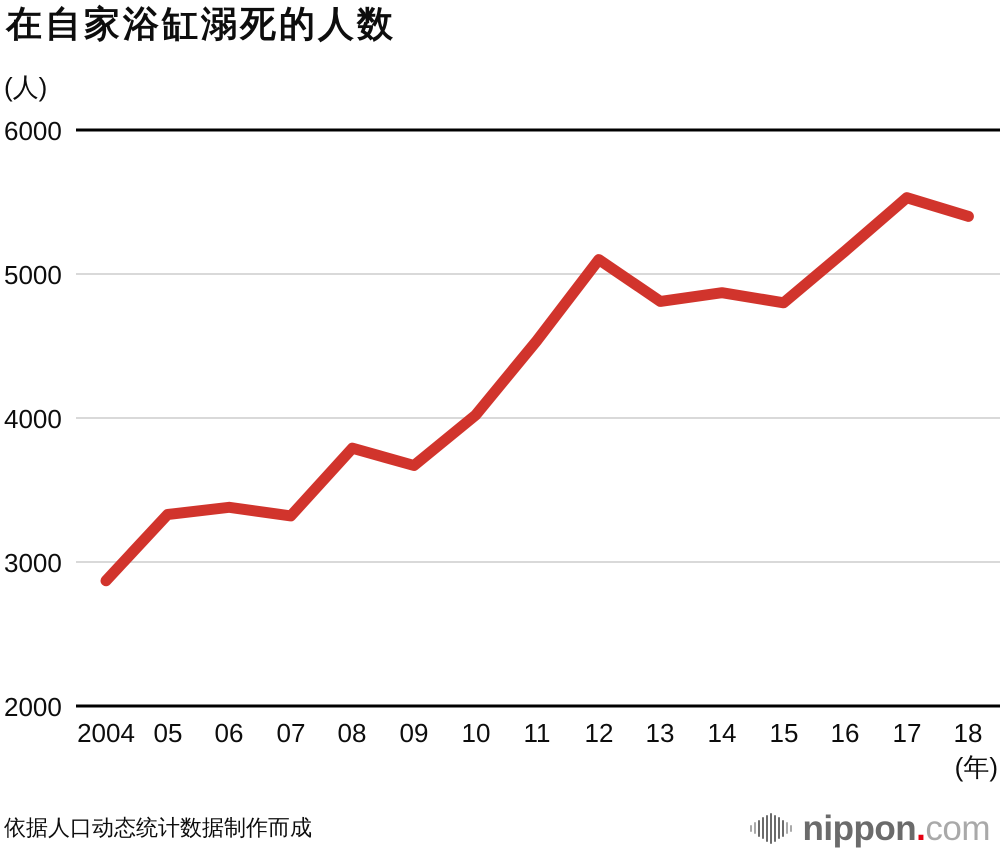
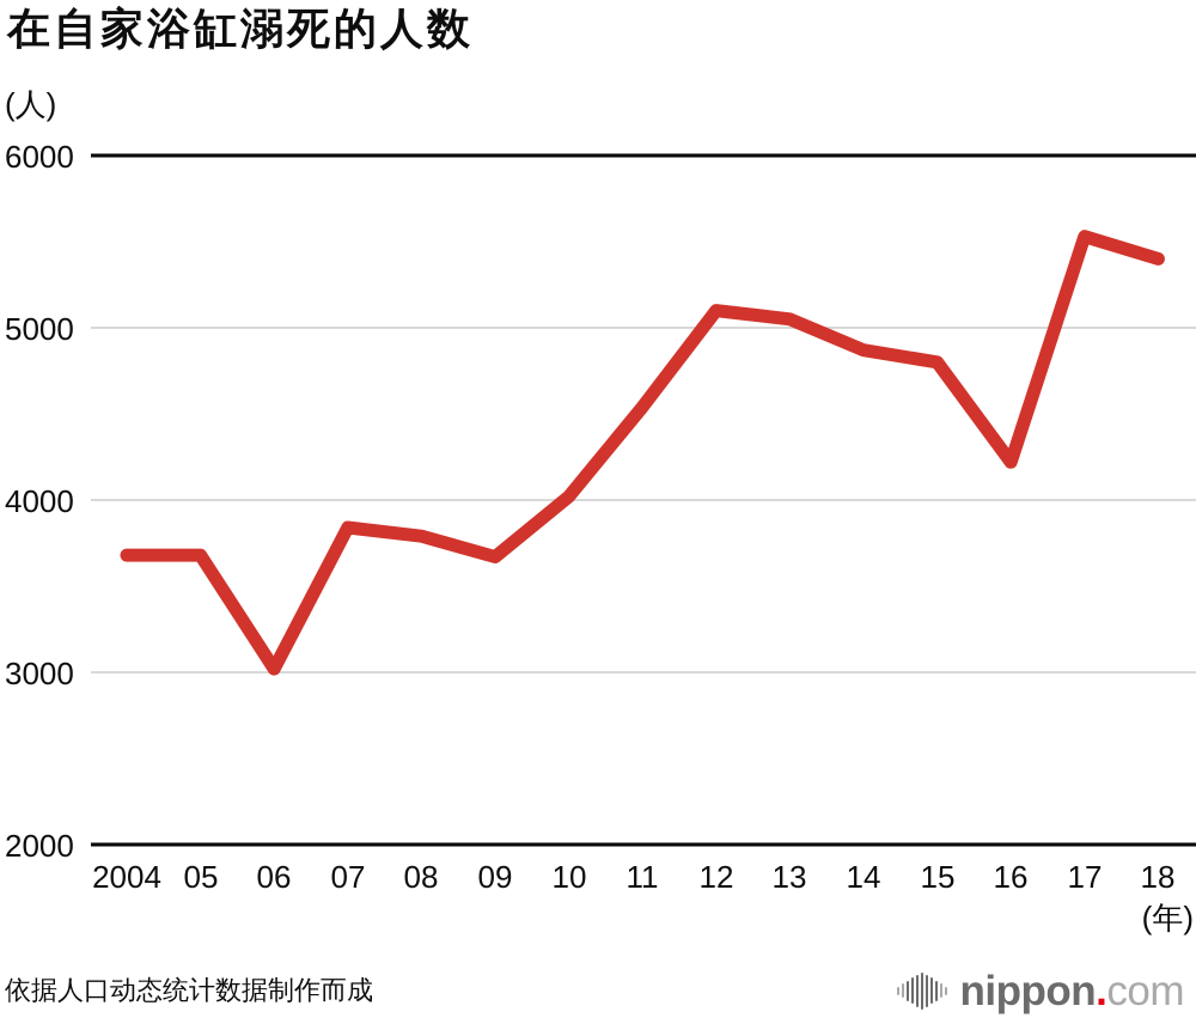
2004: 2870 -> 3680
05: 3330 -> 3680
06: 3380 -> 3020
07: 3320 -> 3840
13: 4810 -> 5050
16: 5160 -> 4220
